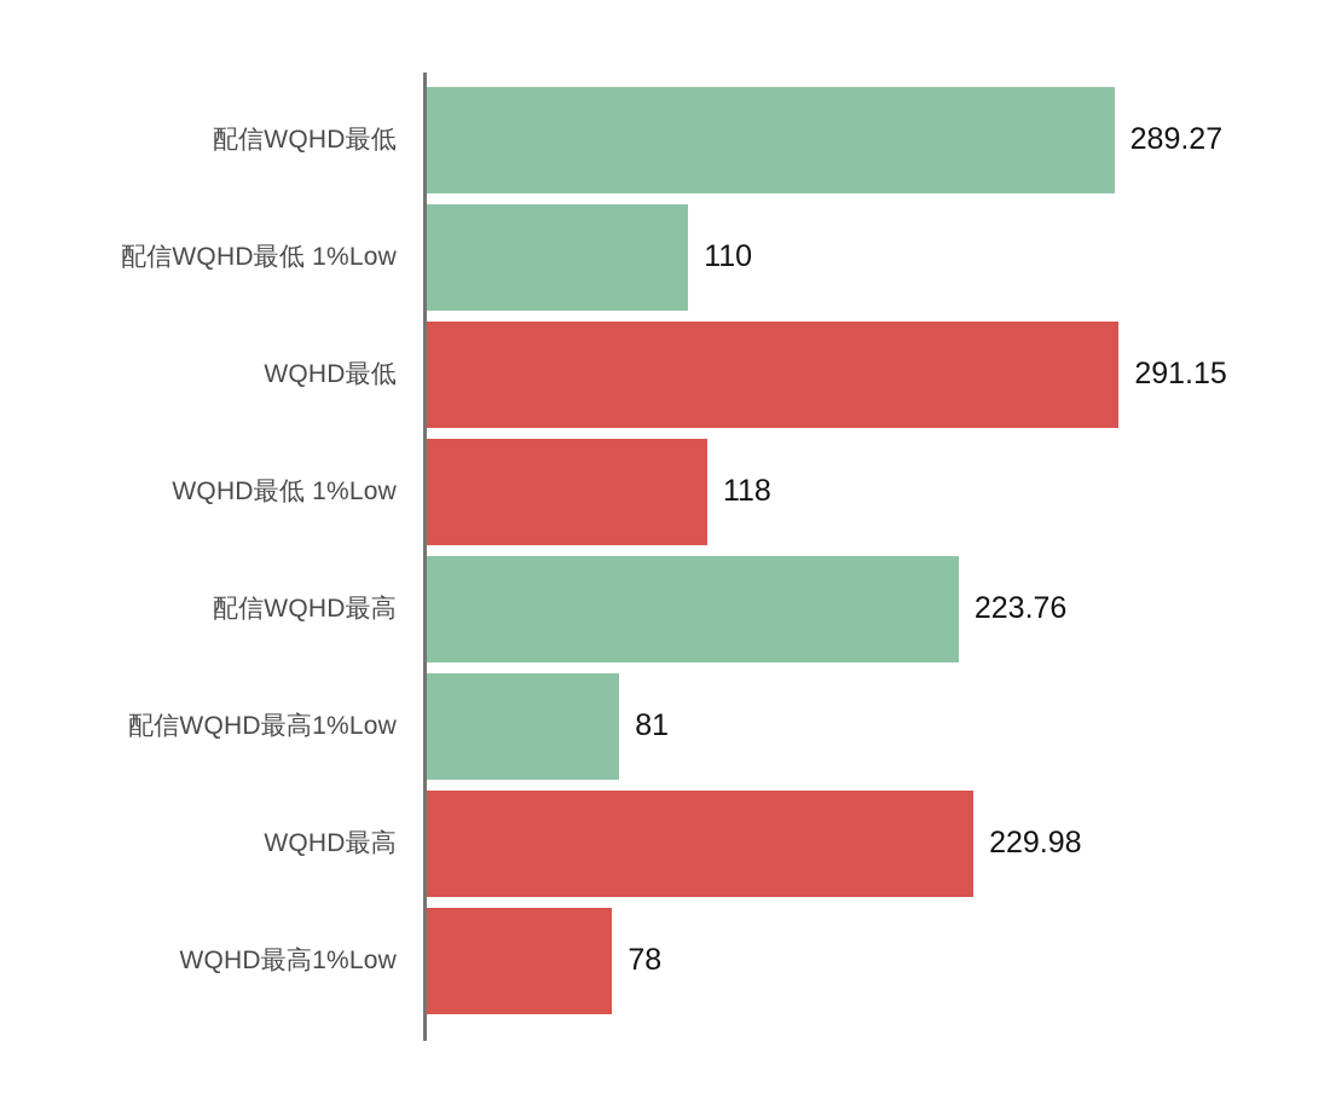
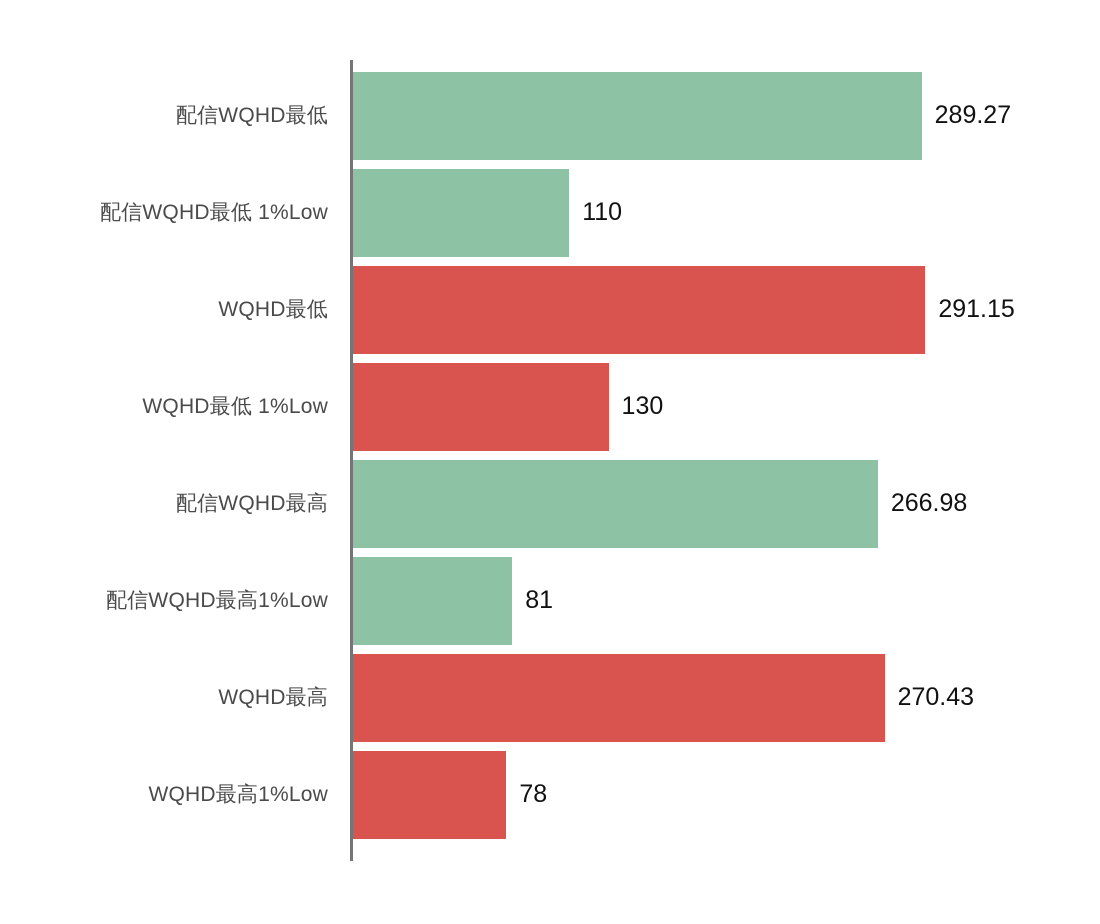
WQHD最低 1%Low: 118 -> 130
配信WQHD最高: 223.76 -> 266.98
WQHD最高: 229.98 -> 270.43
